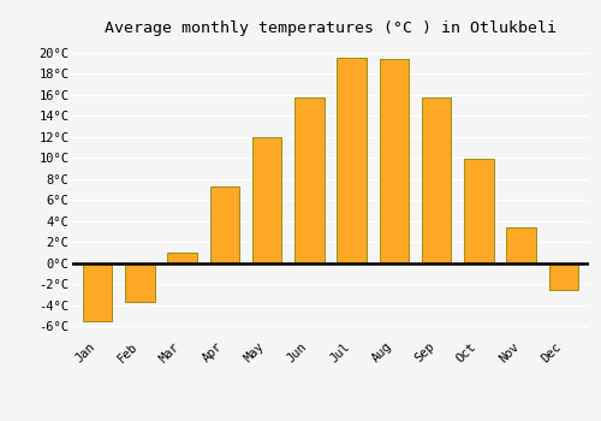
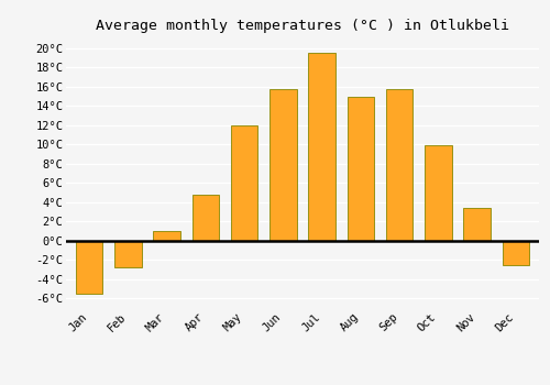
Feb: -3.7°C -> -2.8°C
Apr: 7.3°C -> 4.8°C
Aug: 19.4°C -> 15.0°C
